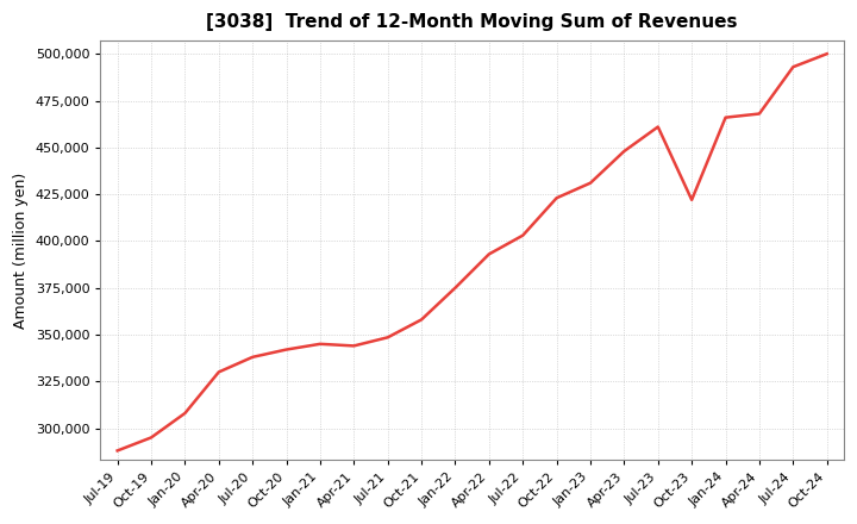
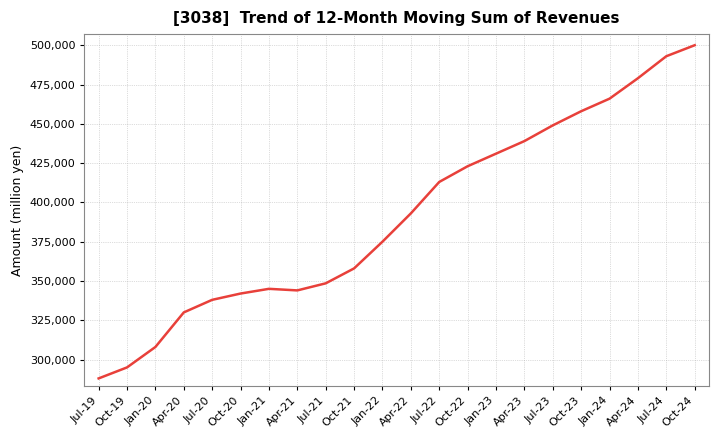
Jul-22: 403,000 -> 413,000
Apr-23: 448,000 -> 439,000
Jul-23: 461,000 -> 449,000
Oct-23: 422,000 -> 458,000
Apr-24: 468,000 -> 479,000
